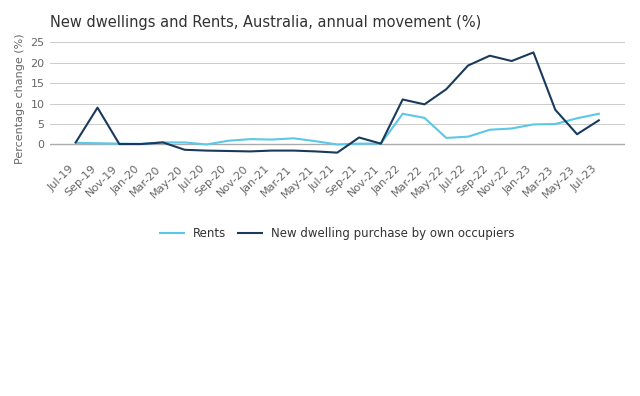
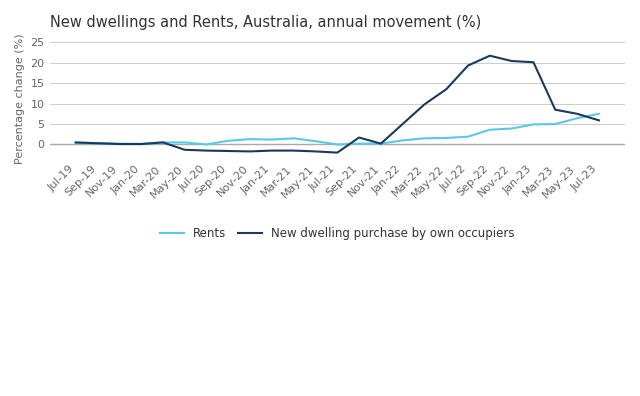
New dwelling purchase by own occupiers/Sep-19: 9.0 -> 0.3
Rents/Jan-22: 7.5 -> 1.0
New dwelling purchase by own occupiers/Jan-22: 11.0 -> 5.0
Rents/Mar-22: 6.5 -> 1.5
New dwelling purchase by own occupiers/Jan-23: 22.5 -> 20.1
New dwelling purchase by own occupiers/May-23: 2.5 -> 7.5
